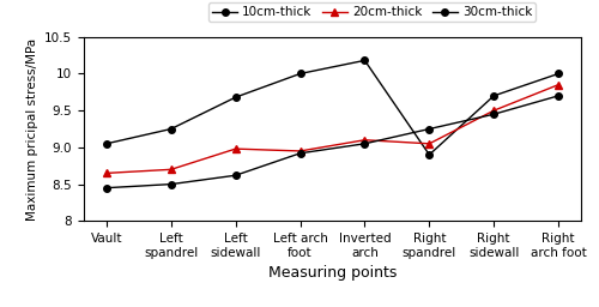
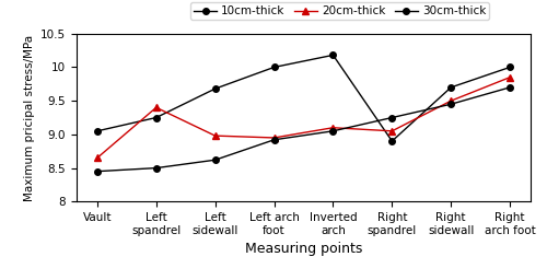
20cm-thick/Left spandrel: 8.70 -> 9.40
